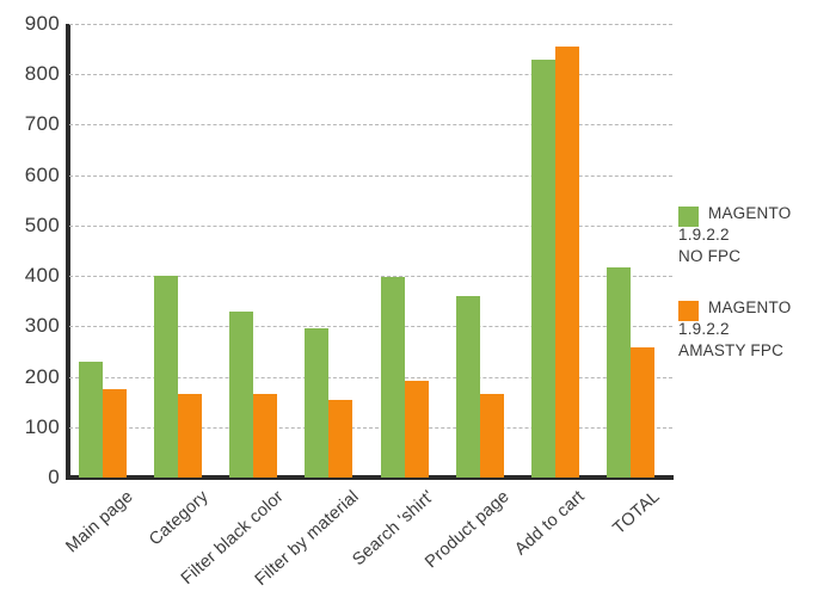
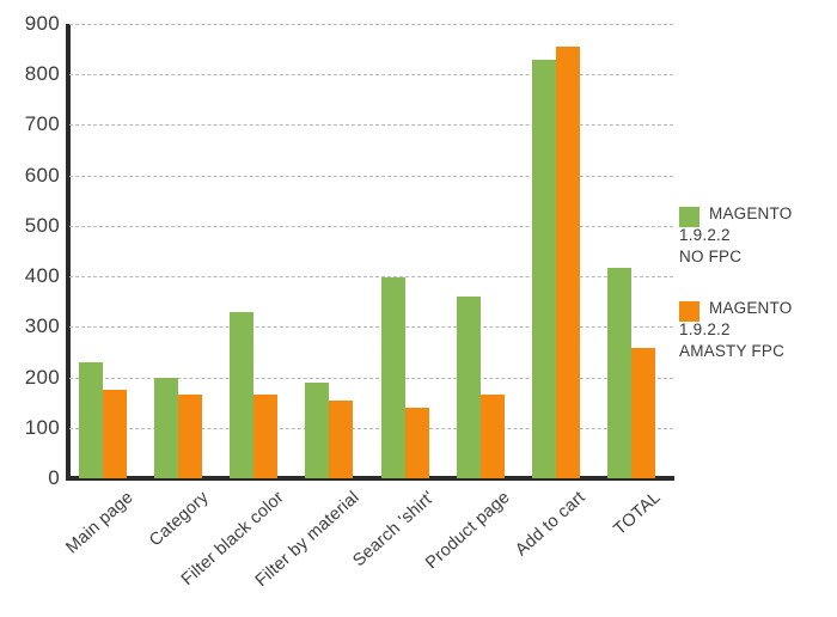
MAGENTO 1.9.2.2 NO FPC/Category: 400 -> 200
MAGENTO 1.9.2.2 NO FPC/Filter by material: 300 -> 190
MAGENTO 1.9.2.2 AMASTY FPC/Search 'shirt': 190 -> 140
